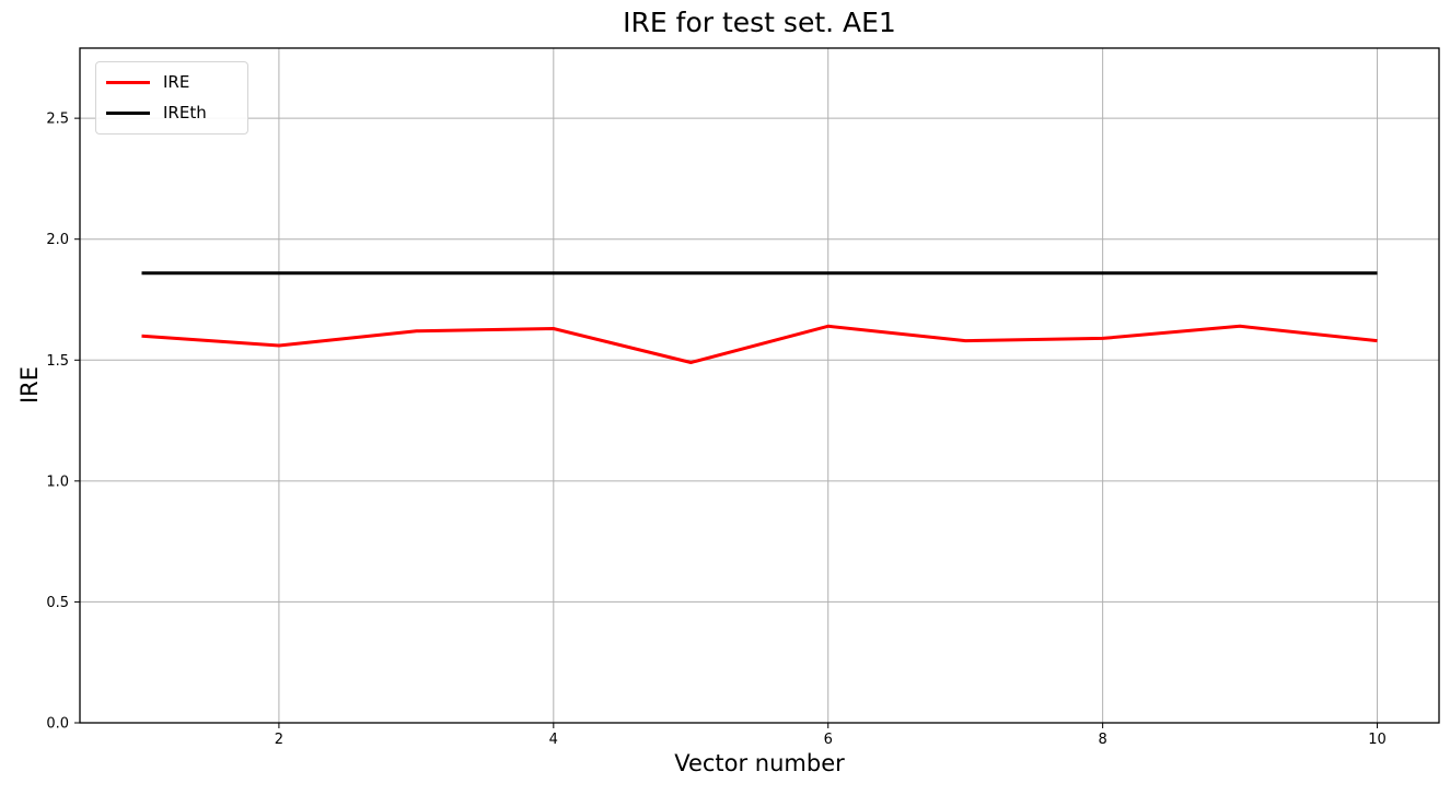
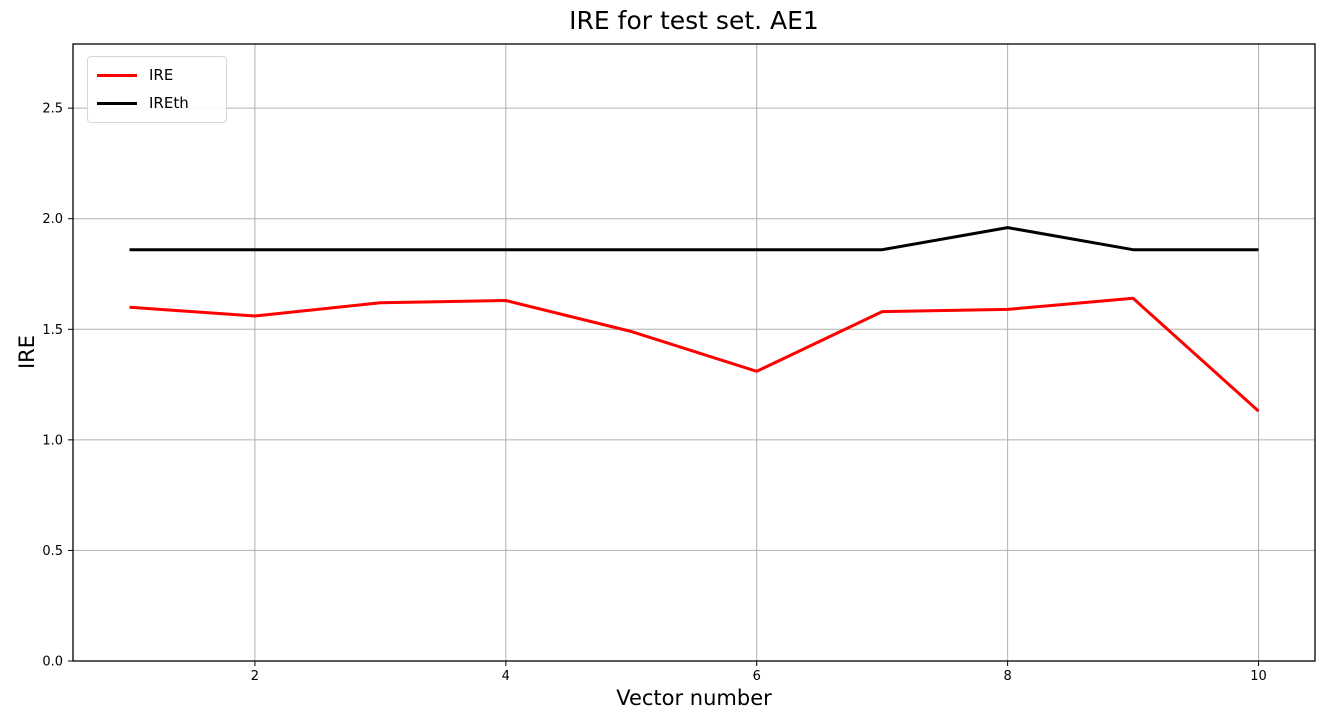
IRE/6: 1.64 -> 1.31
IREth/8: 1.86 -> 1.96
IRE/10: 1.58 -> 1.13
